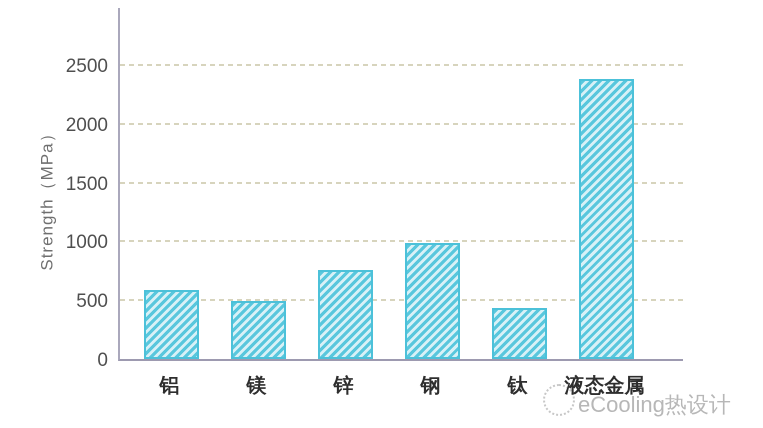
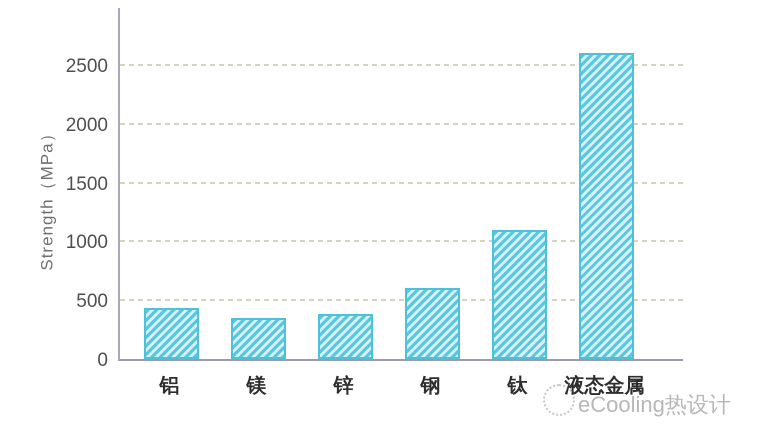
铝: 590 -> 430
镁: 490 -> 350
锌: 760 -> 380
钢: 990 -> 600
钛: 430 -> 1100
液态金属: 2380 -> 2600
